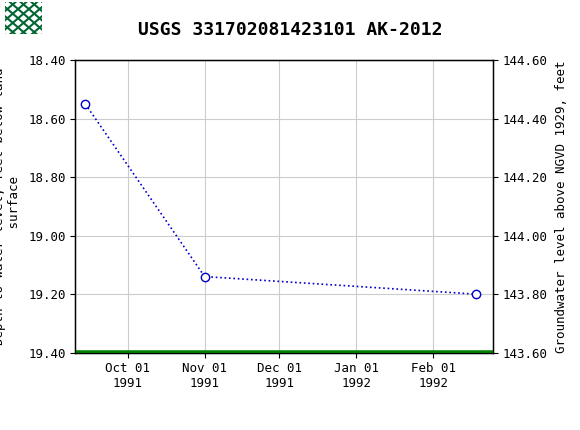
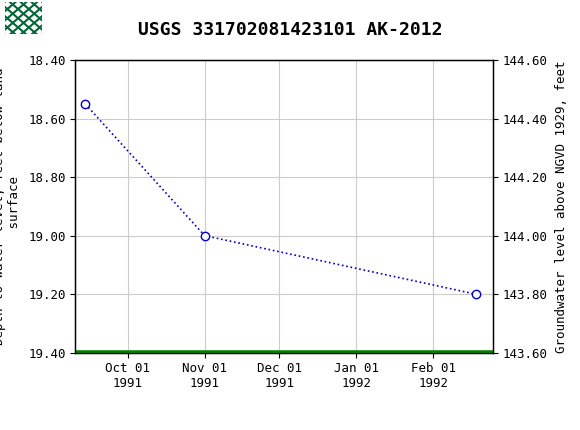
Nov 01 1991: 19.14 -> 19.00
